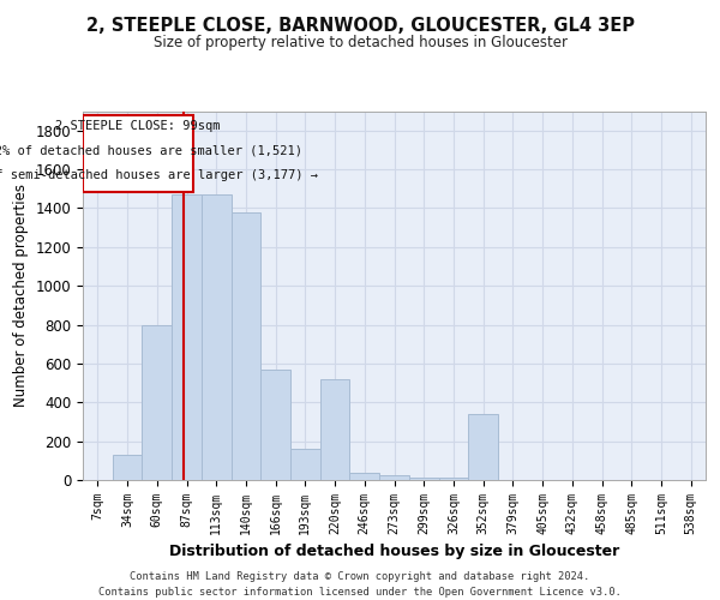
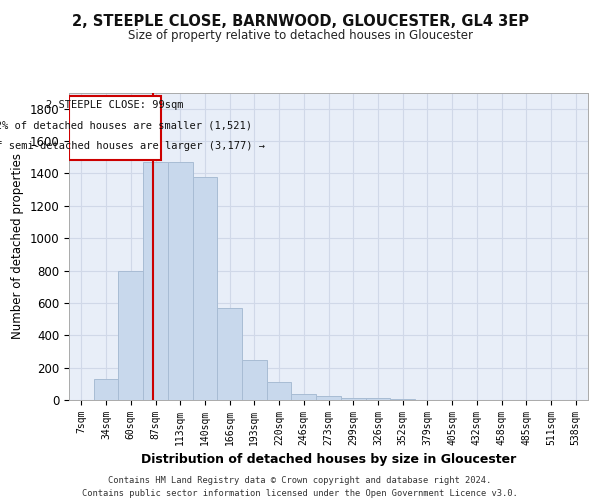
193sqm: 160 -> 250
220sqm: 520 -> 110
352sqm: 340 -> 0
